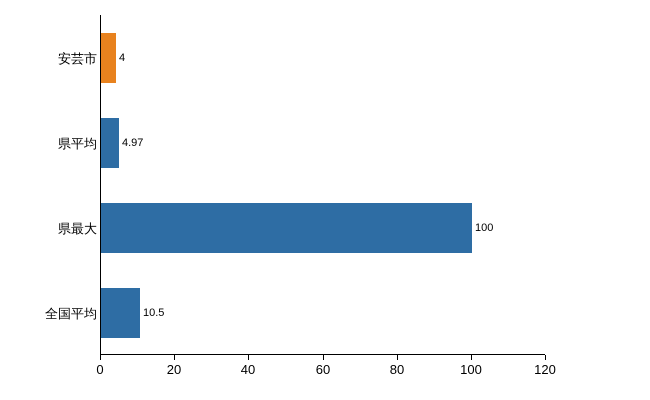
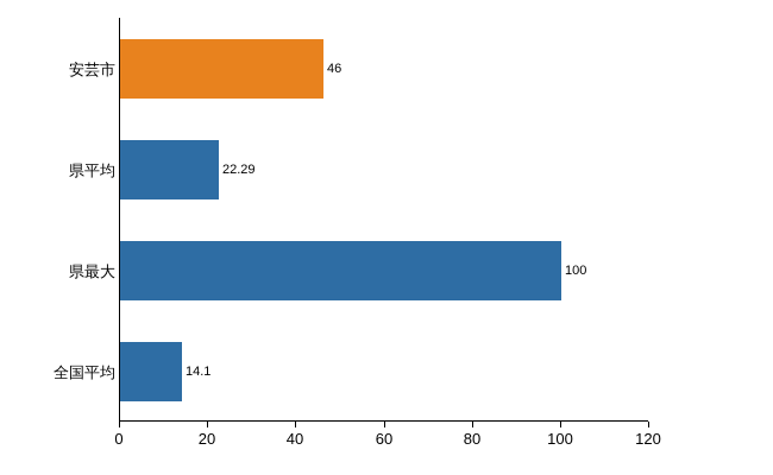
安芸市: 4 -> 46
県平均: 4.97 -> 22.29
全国平均: 10.5 -> 14.1
